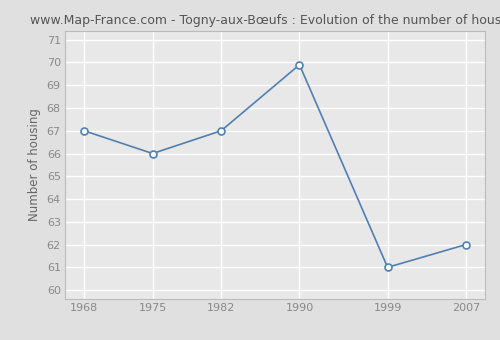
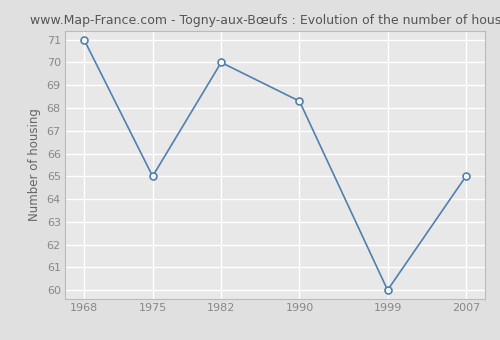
1968: 67.0 -> 71.0
1975: 66.0 -> 65.0
1982: 67.0 -> 70.0
1990: 69.9 -> 68.3
1999: 61.0 -> 60.0
2007: 62.0 -> 65.0
